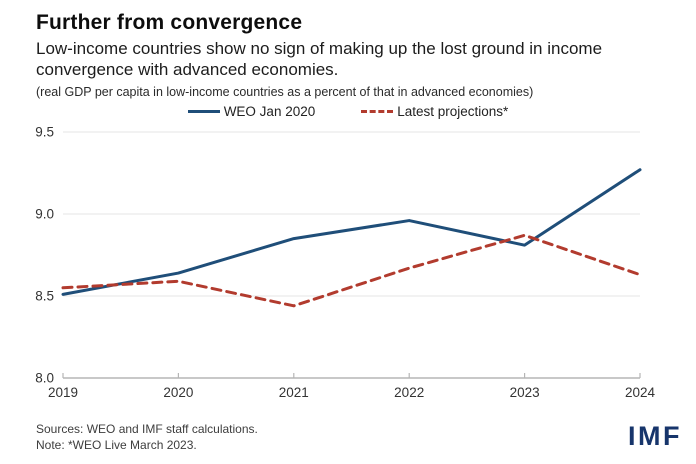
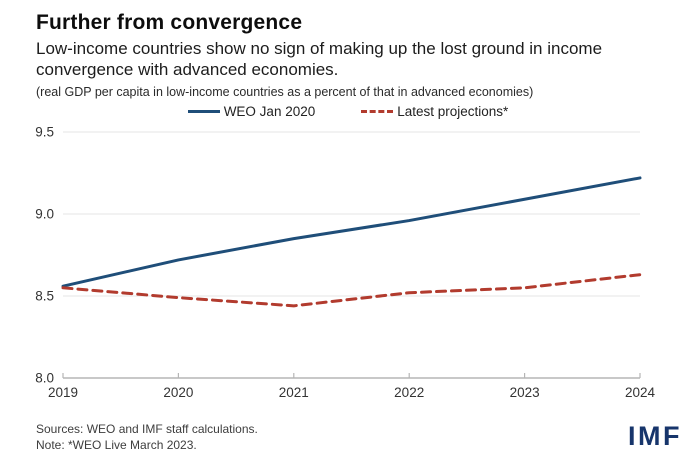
WEO Jan 2020/2019: 8.51 -> 8.56
WEO Jan 2020/2020: 8.64 -> 8.72
Latest projections*/2020: 8.59 -> 8.49
Latest projections*/2022: 8.67 -> 8.52
WEO Jan 2020/2023: 8.81 -> 9.09
Latest projections*/2023: 8.87 -> 8.55
WEO Jan 2020/2024: 9.27 -> 9.22
